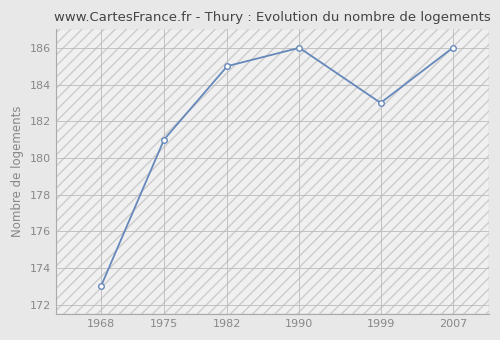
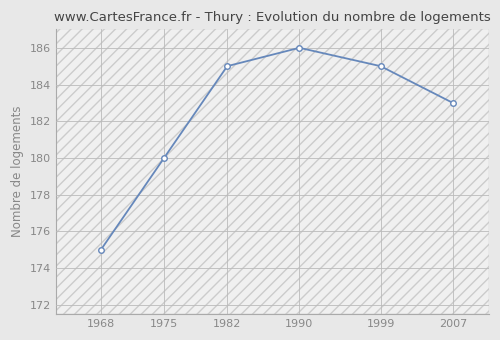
1968: 173 -> 175
1975: 181 -> 180
1999: 183 -> 185
2007: 186 -> 183
